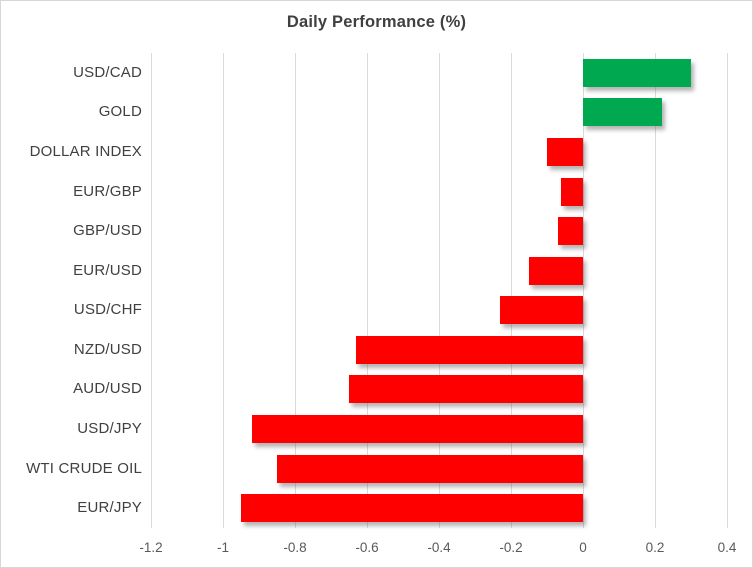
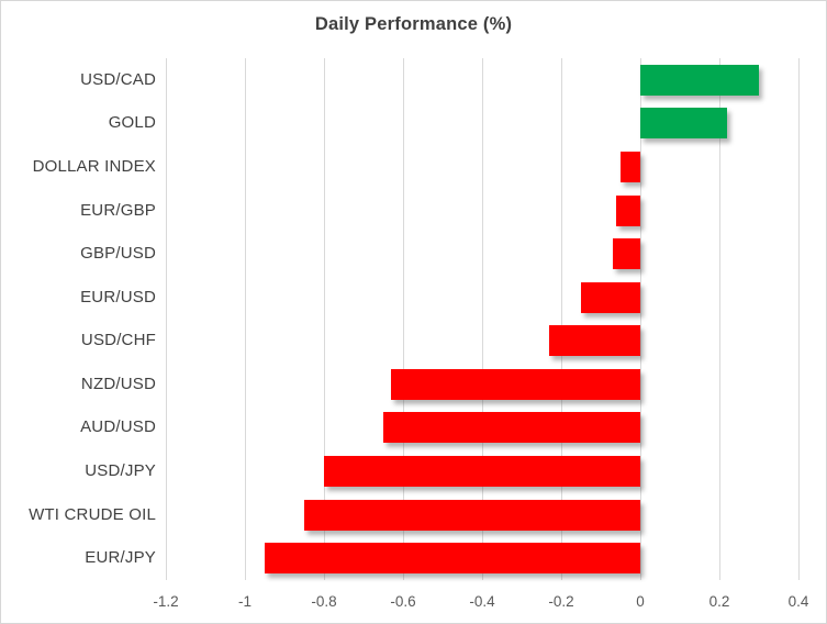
DOLLAR INDEX: -0.10 -> -0.05
USD/JPY: -0.92 -> -0.80
